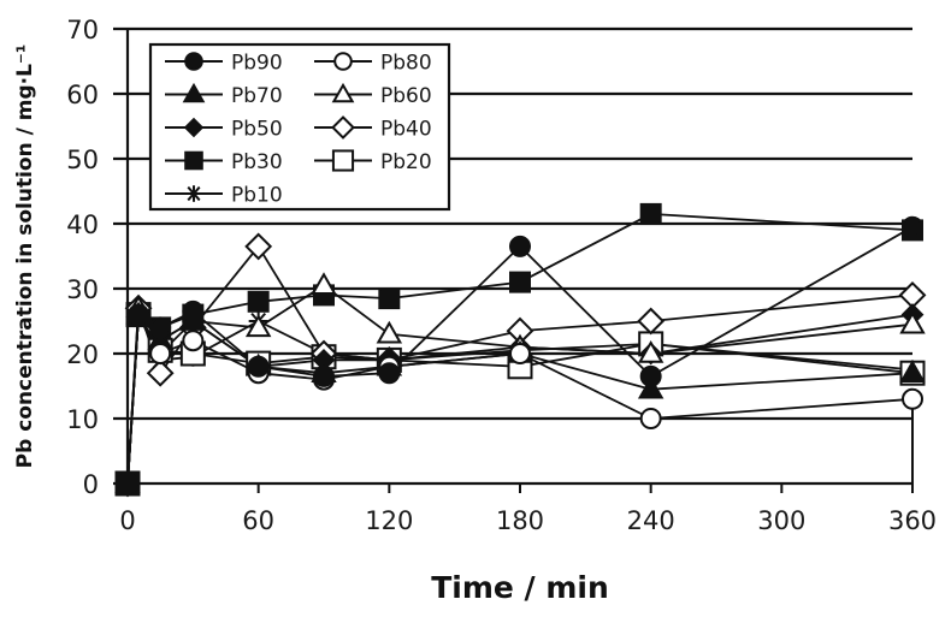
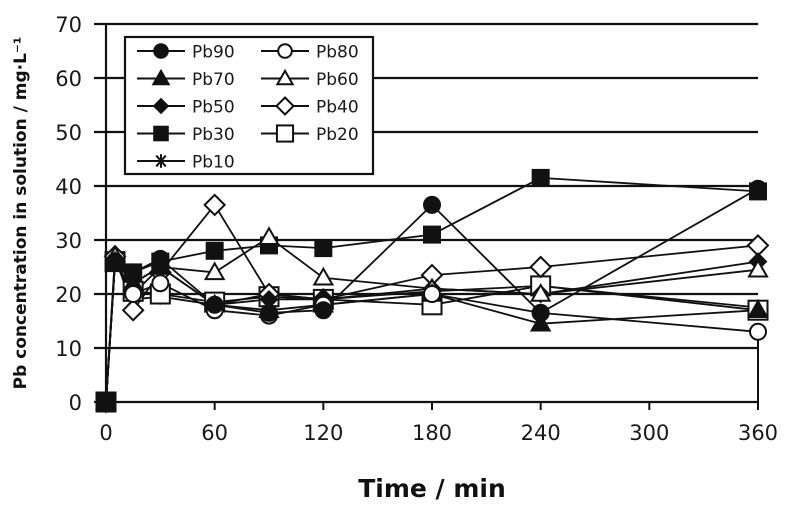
Pb10/60: 25 -> 18
Pb80/240: 10 -> 16
